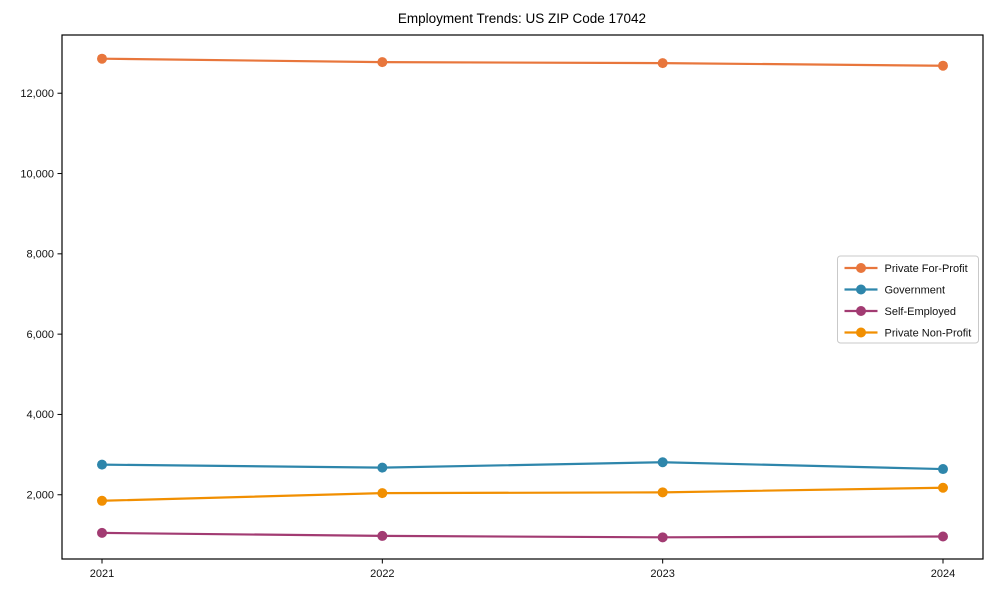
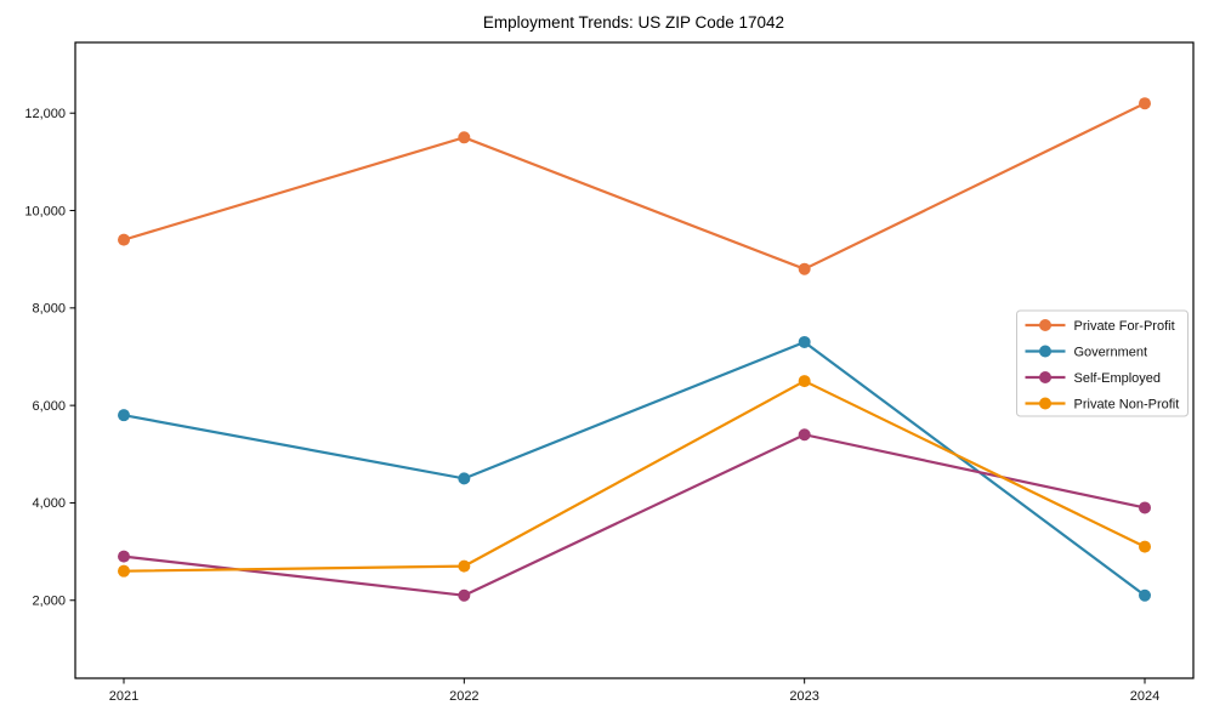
Private For-Profit/2021: 12900 -> 9400
Government/2021: 2800 -> 5800
Self-Employed/2021: 1000 -> 2900
Private Non-Profit/2021: 1800 -> 2600
Private For-Profit/2022: 12800 -> 11500
Government/2022: 2700 -> 4500
Self-Employed/2022: 1000 -> 2100
Private Non-Profit/2022: 2000 -> 2700
Private For-Profit/2023: 12800 -> 8800
Government/2023: 2800 -> 7300
Self-Employed/2023: 900 -> 5400
Private Non-Profit/2023: 2100 -> 6500
Private For-Profit/2024: 12700 -> 12200
Government/2024: 2600 -> 2100
Self-Employed/2024: 1000 -> 3900
Private Non-Profit/2024: 2200 -> 3100
